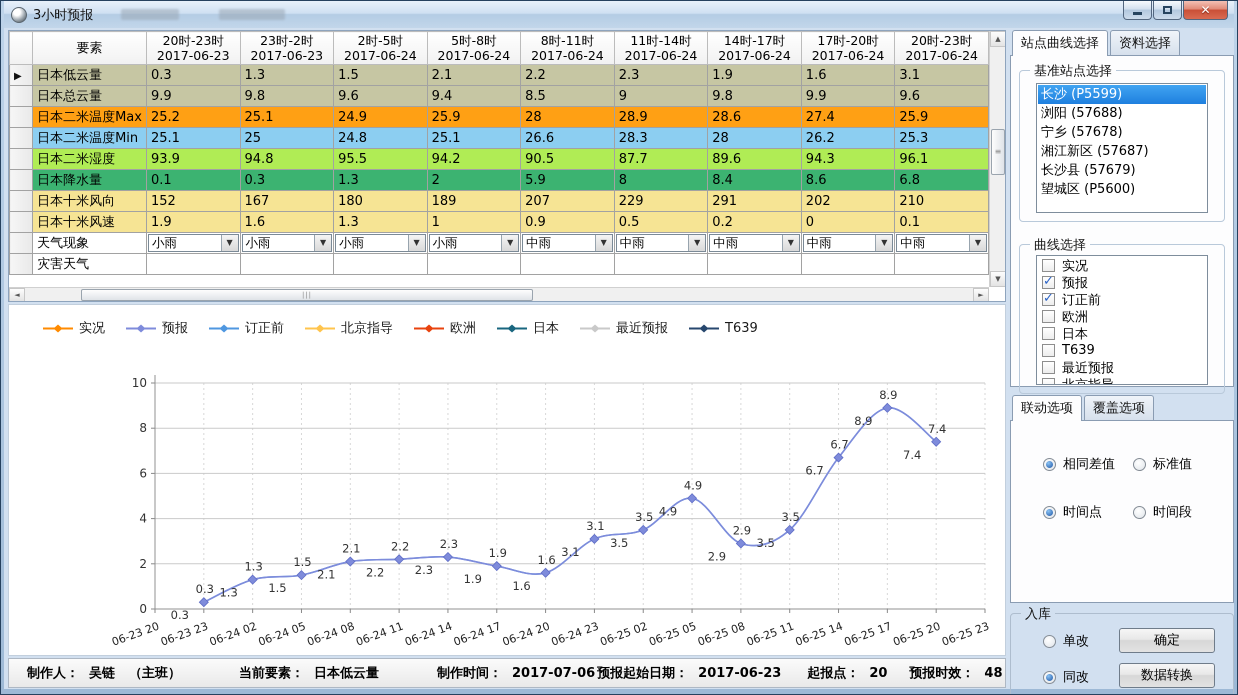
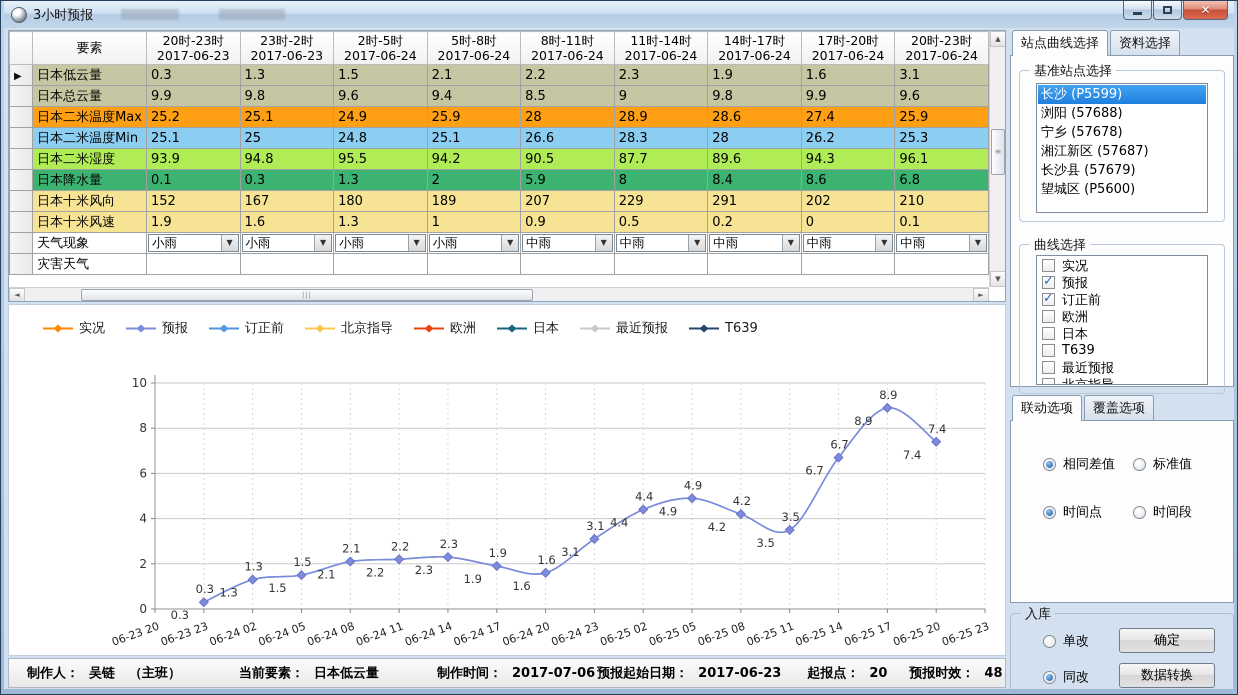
预报/06-25 02: 3.5 -> 4.4
预报/06-25 08: 2.9 -> 4.2
